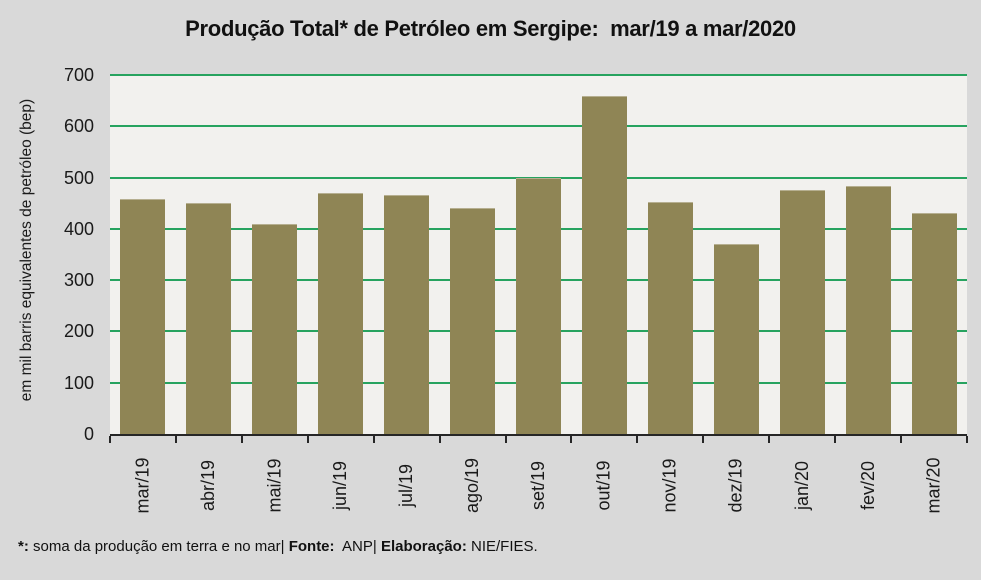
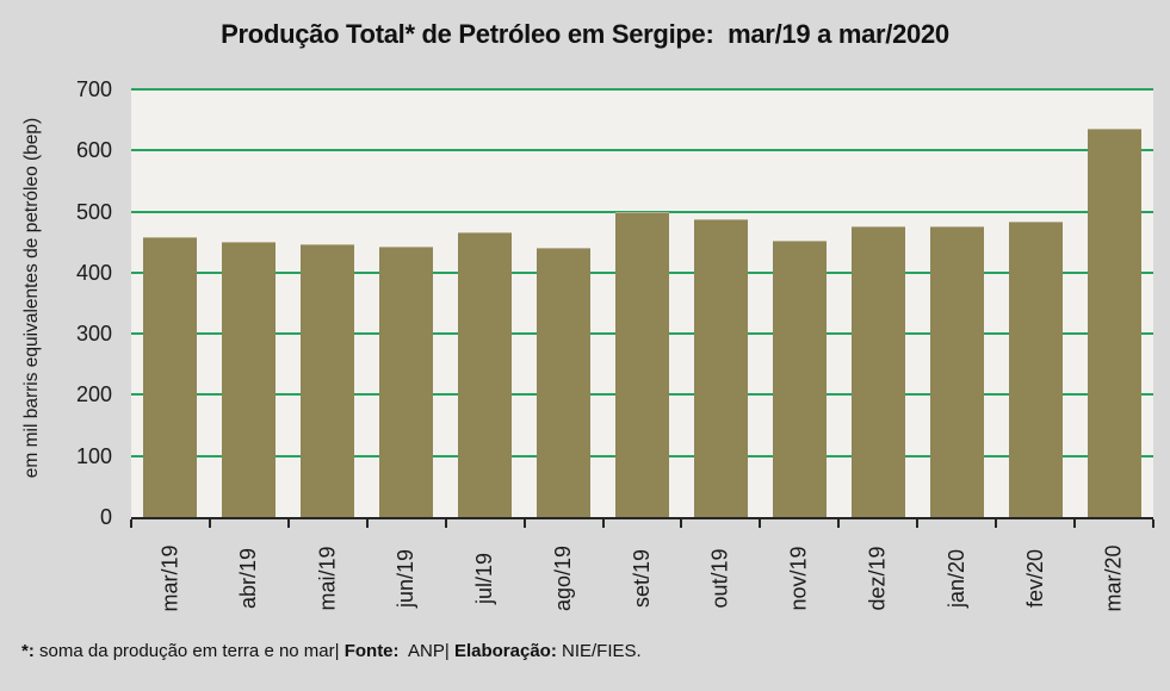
mai/19: 410 -> 450
jun/19: 470 -> 440
out/19: 660 -> 490
dez/19: 370 -> 480
mar/20: 430 -> 640
